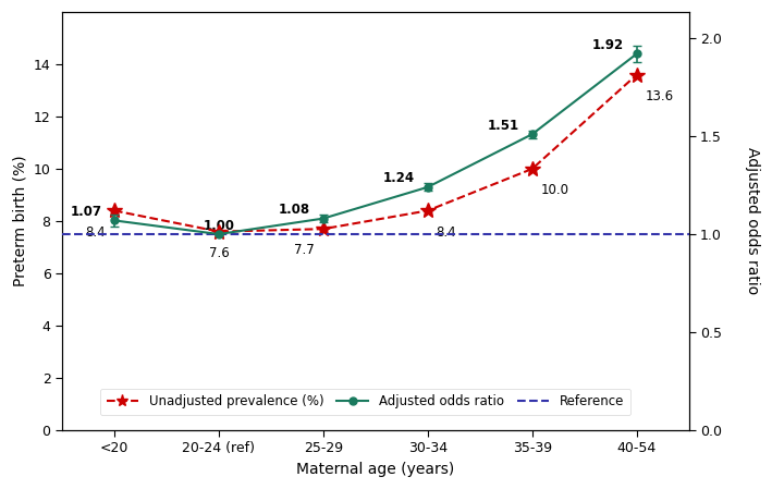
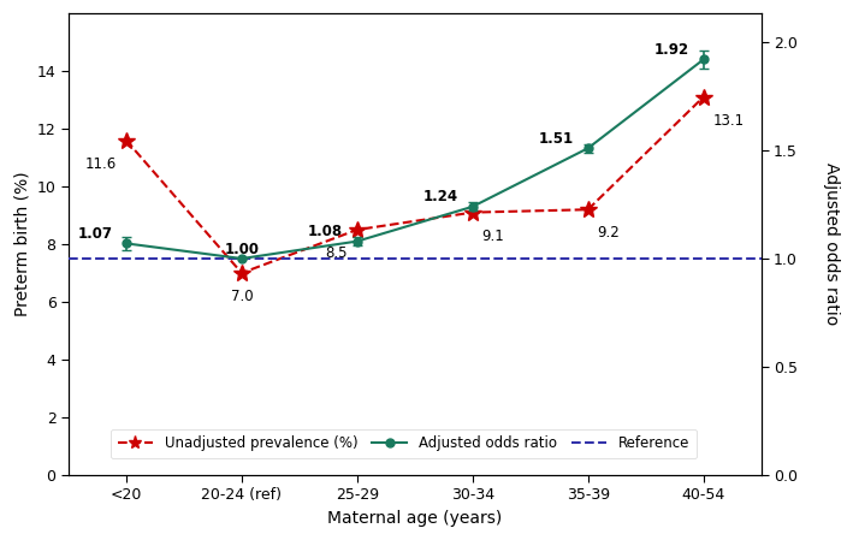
Unadjusted prevalence (%)/<20: 8.4 -> 11.6
Unadjusted prevalence (%)/20-24 (ref): 7.6 -> 7.0
Unadjusted prevalence (%)/25-29: 7.7 -> 8.5
Unadjusted prevalence (%)/30-34: 8.4 -> 9.1
Unadjusted prevalence (%)/35-39: 10.0 -> 9.2
Unadjusted prevalence (%)/40-54: 13.6 -> 13.1
